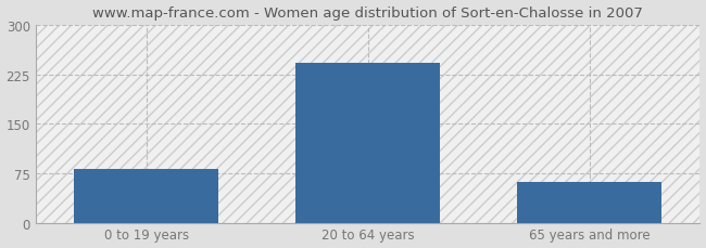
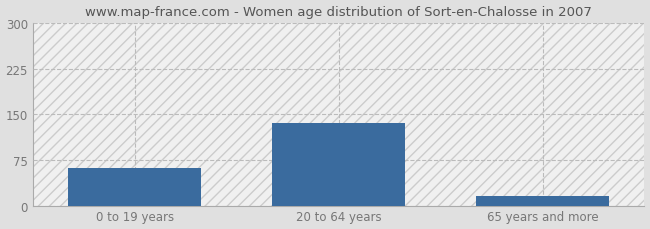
0 to 19 years: 82 -> 62
20 to 64 years: 242 -> 136
65 years and more: 62 -> 16
